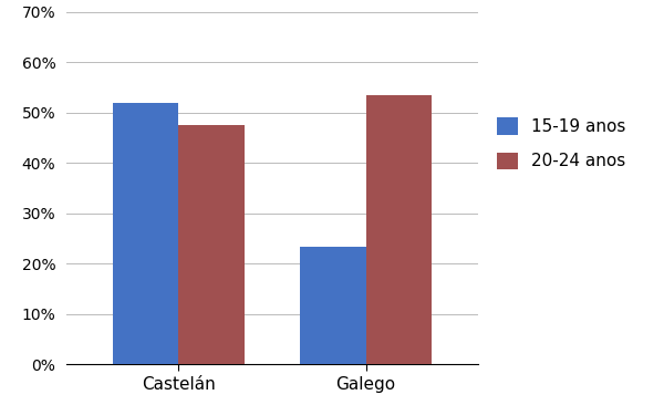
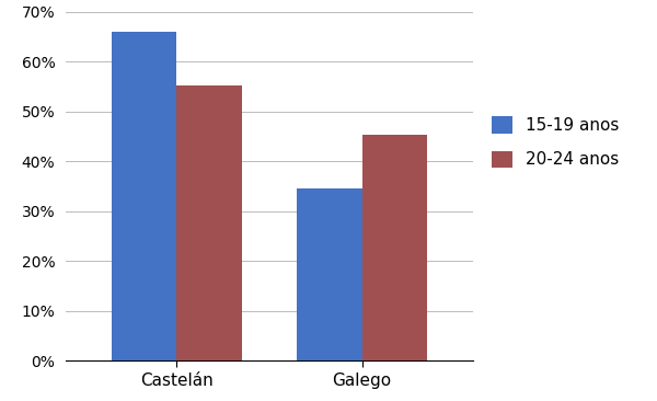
15-19 anos/Castelán: 52.0% -> 66.0%
20-24 anos/Castelán: 47.5% -> 55.3%
15-19 anos/Galego: 23.5% -> 34.5%
20-24 anos/Galego: 53.5% -> 45.3%
